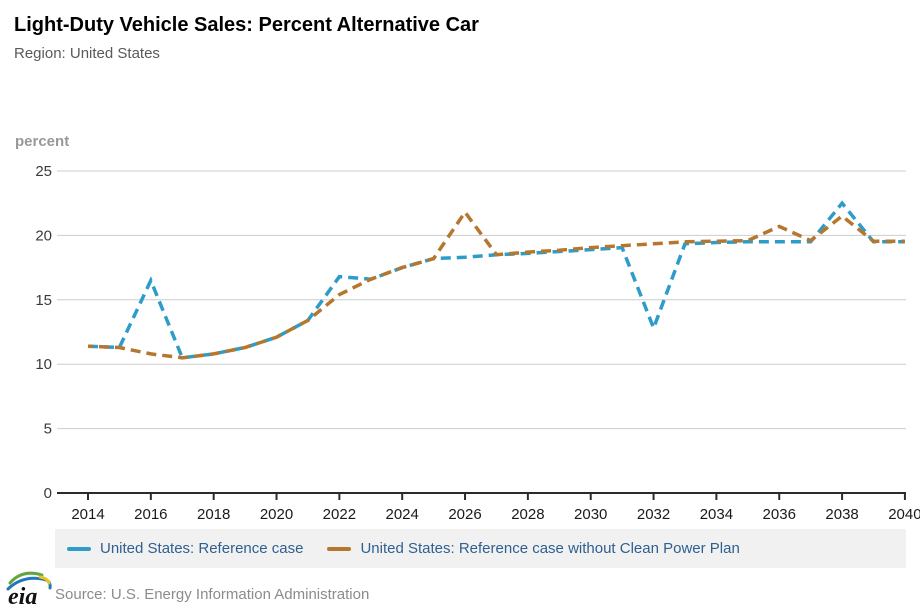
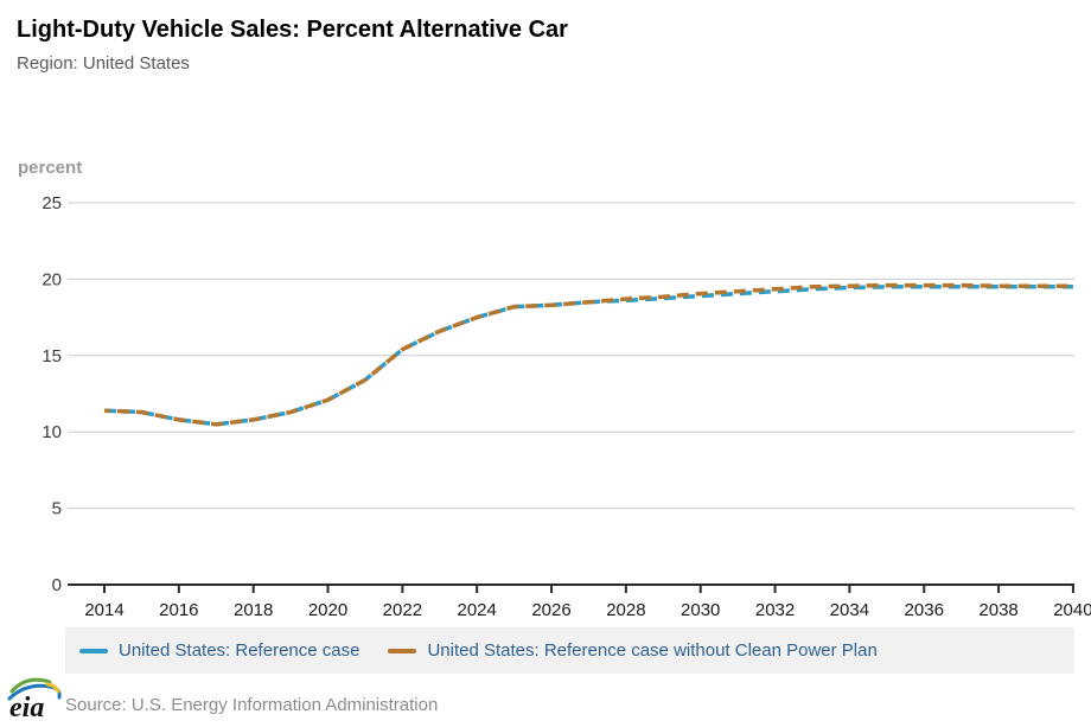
United States: Reference case/2016: 16.5 -> 10.8
United States: Reference case/2022: 16.8 -> 15.4
United States: Reference case without Clean Power Plan/2026: 21.8 -> 18.3
United States: Reference case/2032: 12.8 -> 19.2
United States: Reference case without Clean Power Plan/2036: 20.7 -> 19.6
United States: Reference case/2038: 22.5 -> 19.5
United States: Reference case without Clean Power Plan/2038: 21.5 -> 19.6
